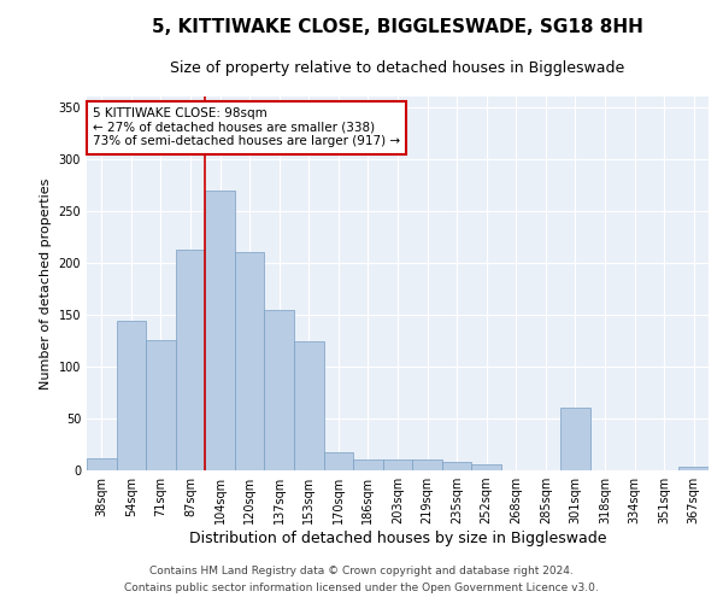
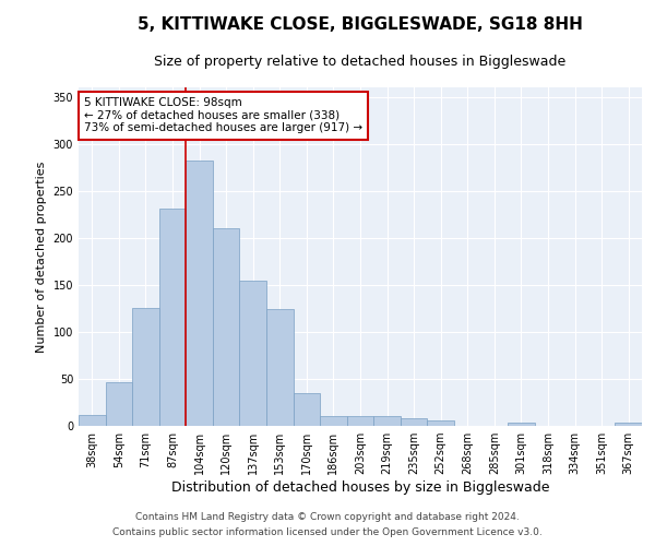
54sqm: 144 -> 46
87sqm: 212 -> 231
104sqm: 270 -> 282
170sqm: 18 -> 35
301sqm: 60 -> 3
